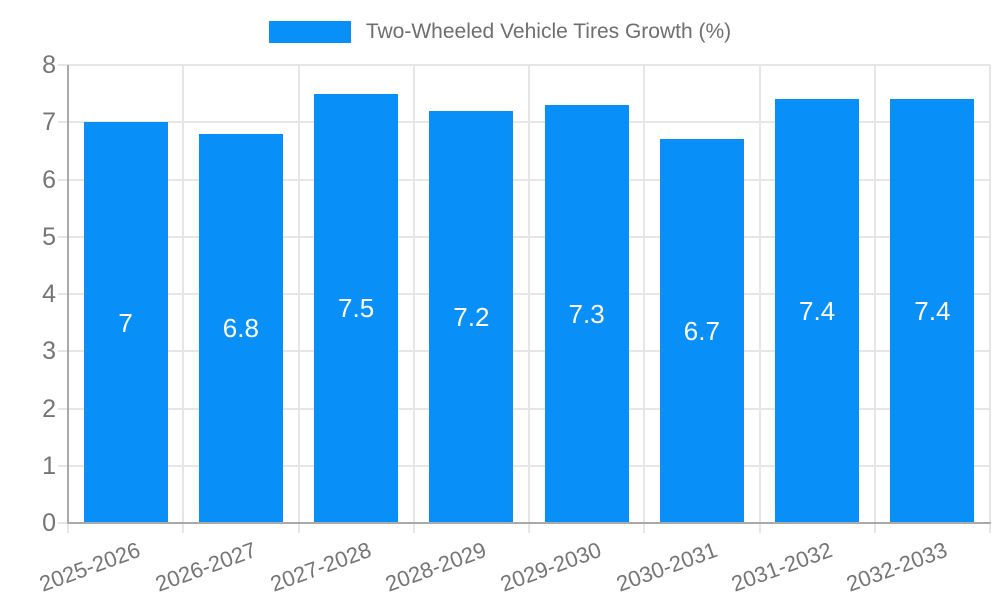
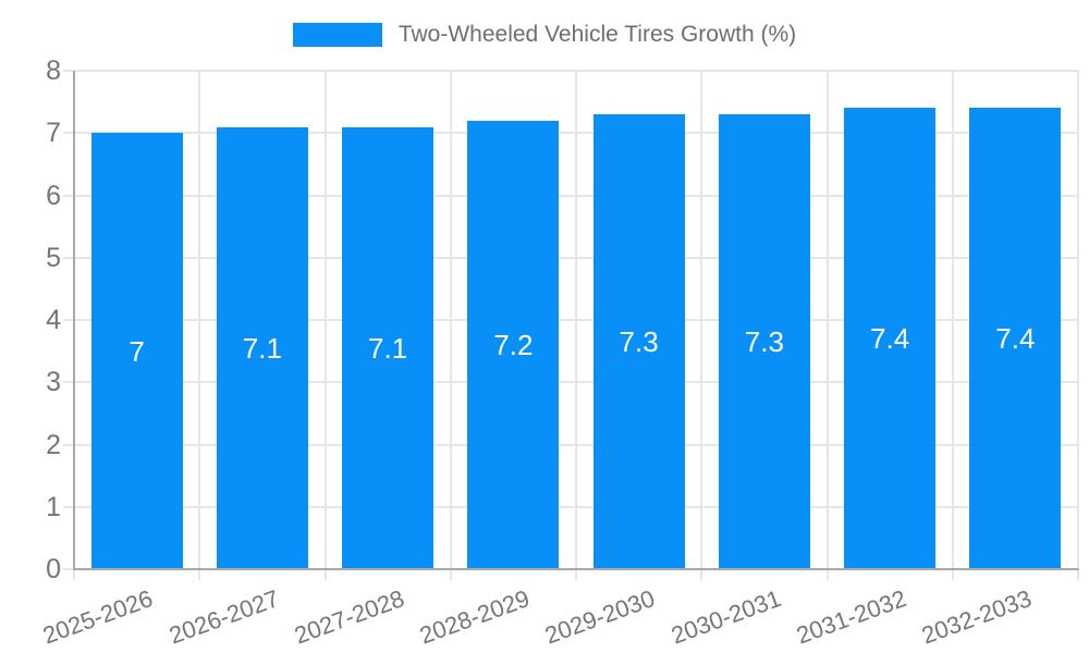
2026-2027: 6.8 -> 7.1
2027-2028: 7.5 -> 7.1
2030-2031: 6.7 -> 7.3
